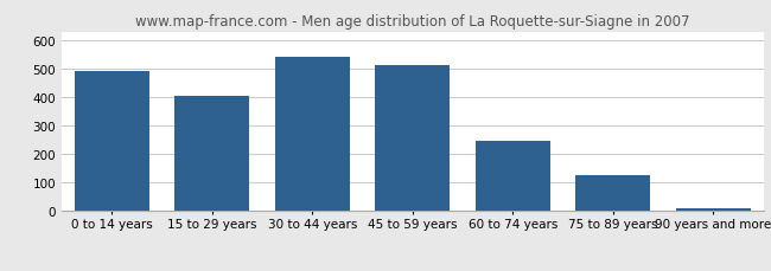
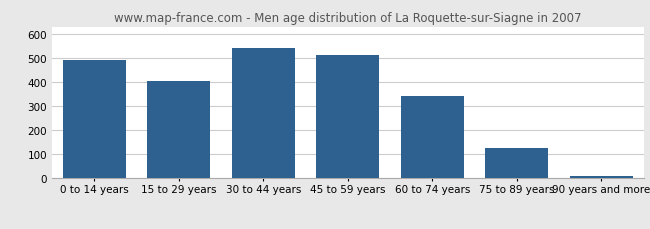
60 to 74 years: 245 -> 342
